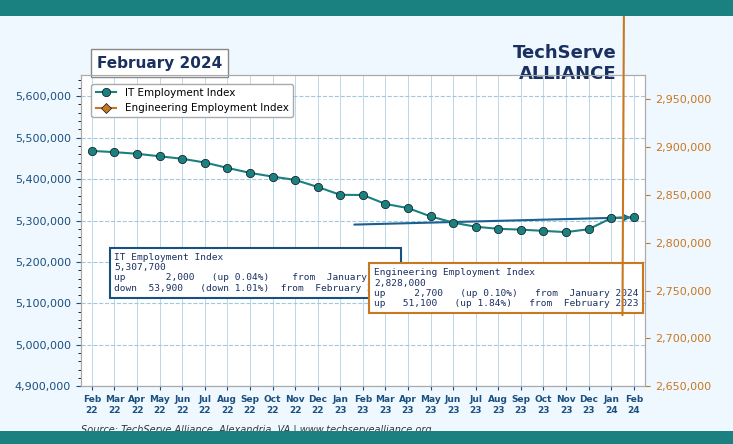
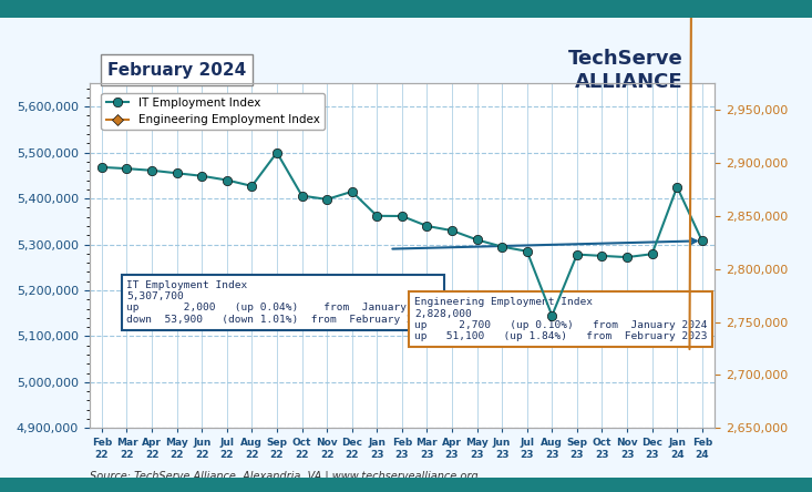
IT Employment Index/Sep 22: 5,415,000 -> 5,500,000
IT Employment Index/Dec 22: 5,381,000 -> 5,415,000
IT Employment Index/Aug 23: 5,280,000 -> 5,145,000
IT Employment Index/Jan 24: 5,306,000 -> 5,425,000
